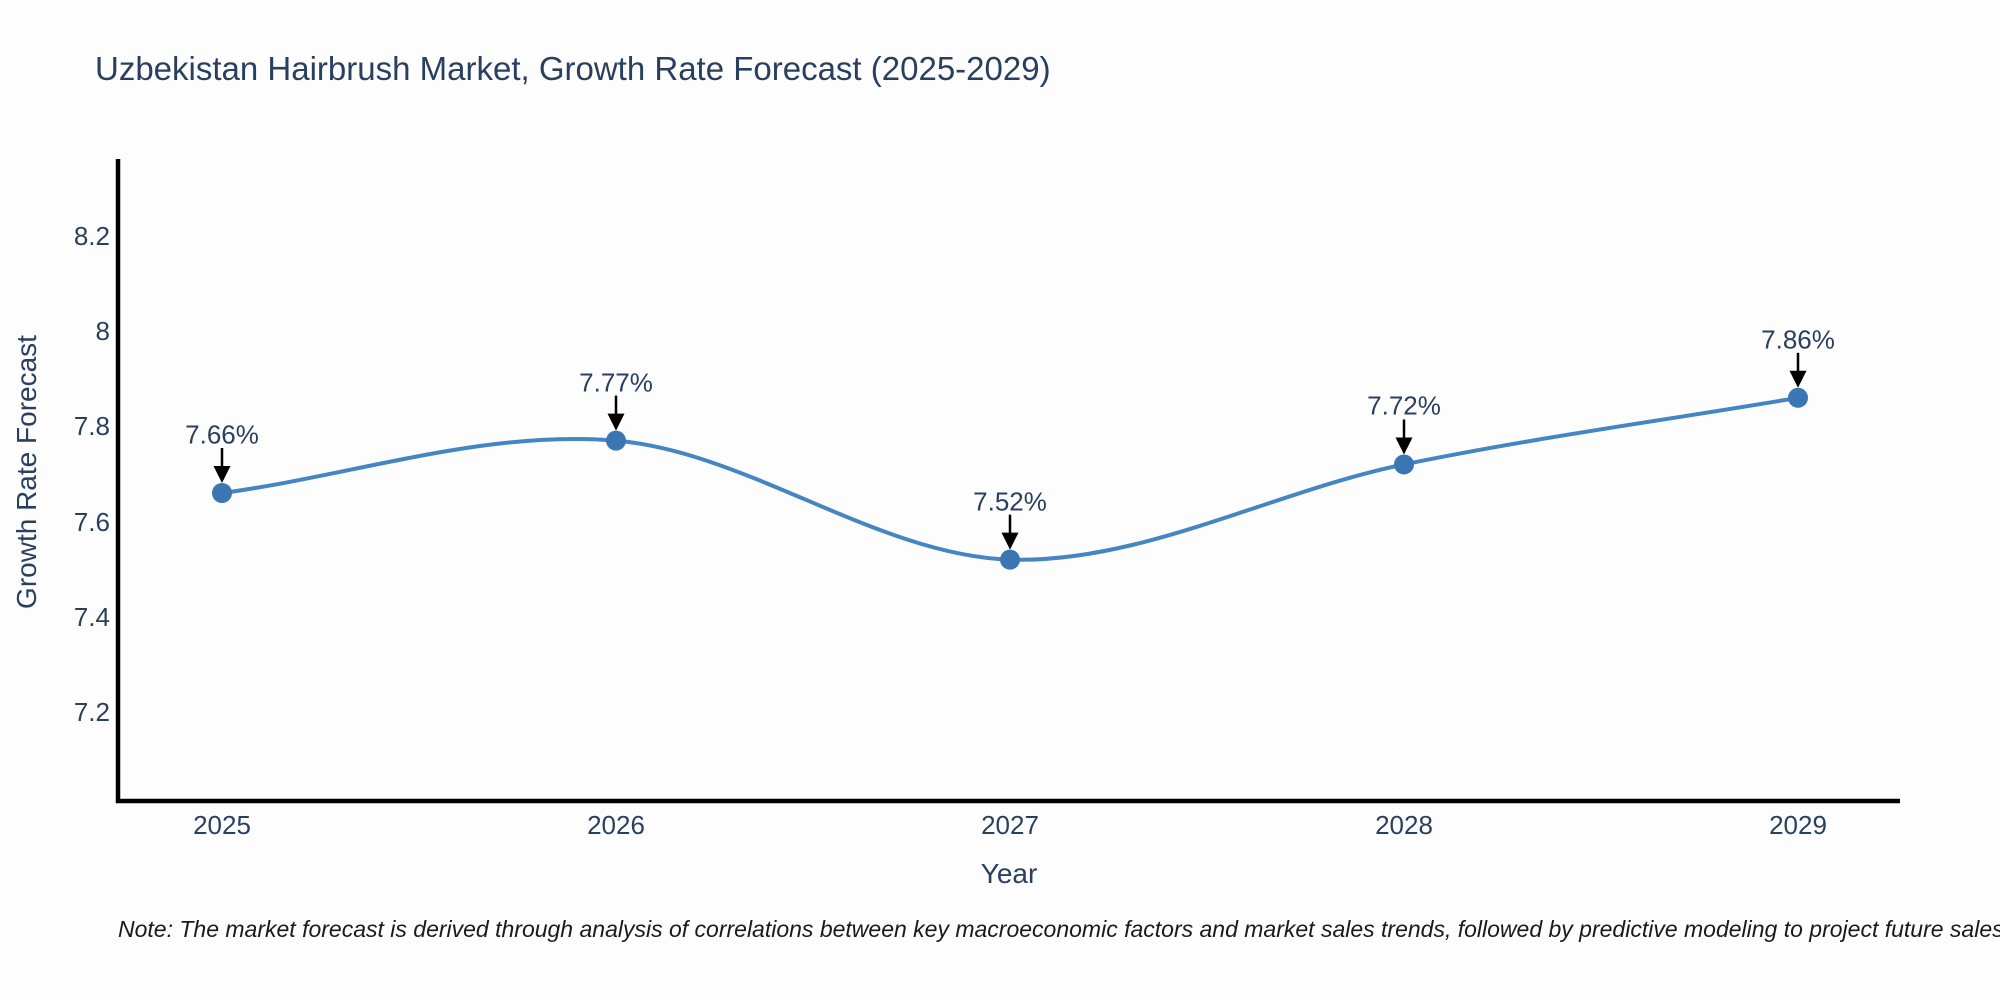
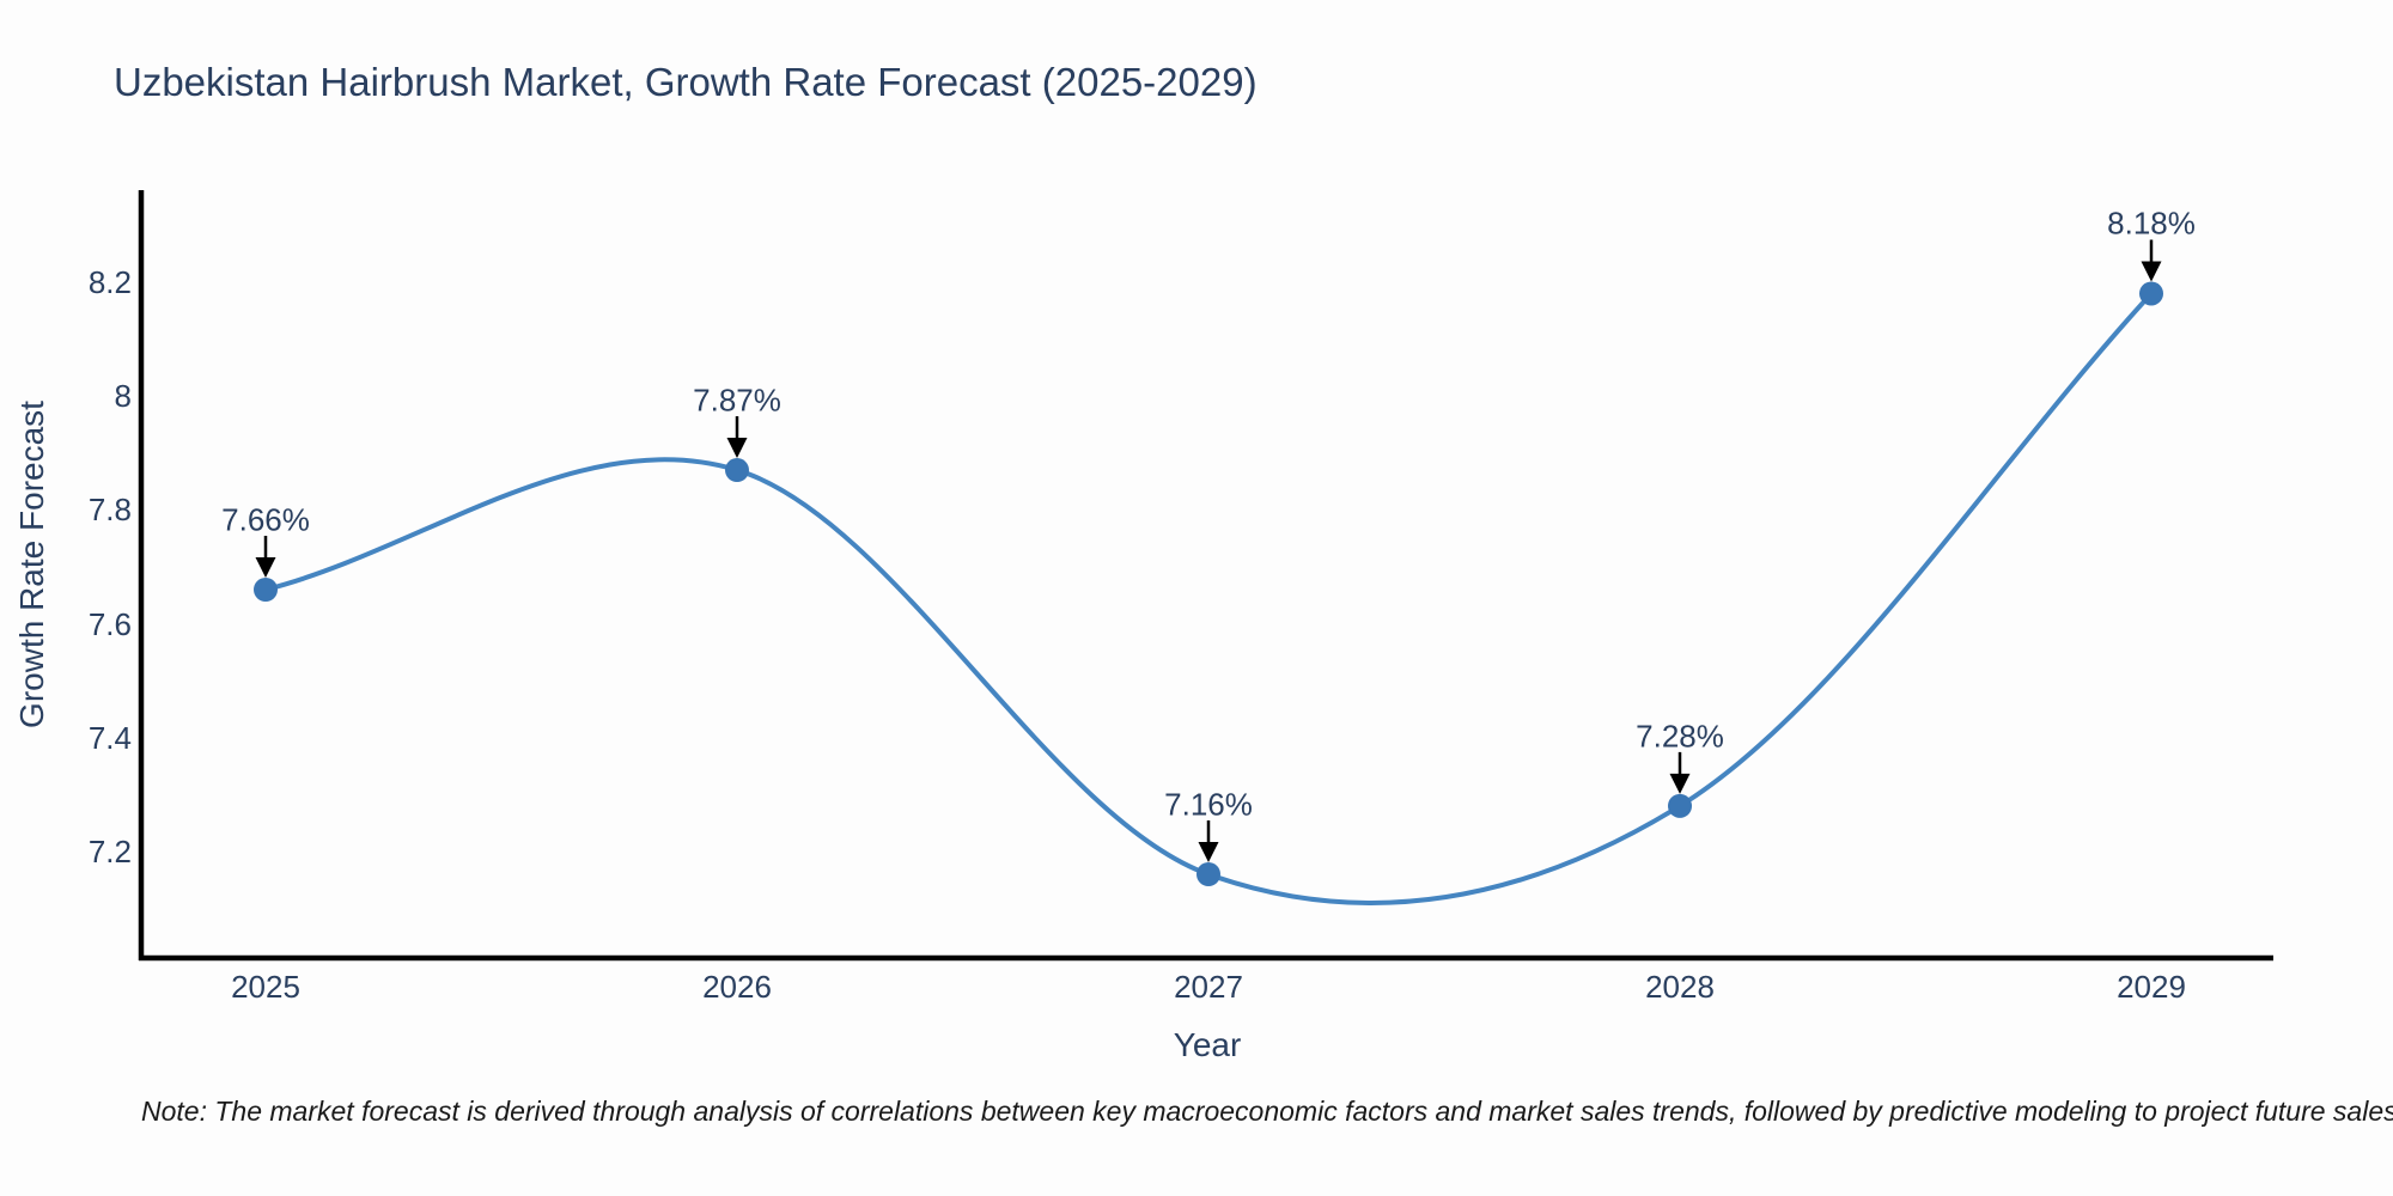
2026: 7.77% -> 7.87%
2027: 7.52% -> 7.16%
2028: 7.72% -> 7.28%
2029: 7.86% -> 8.18%
